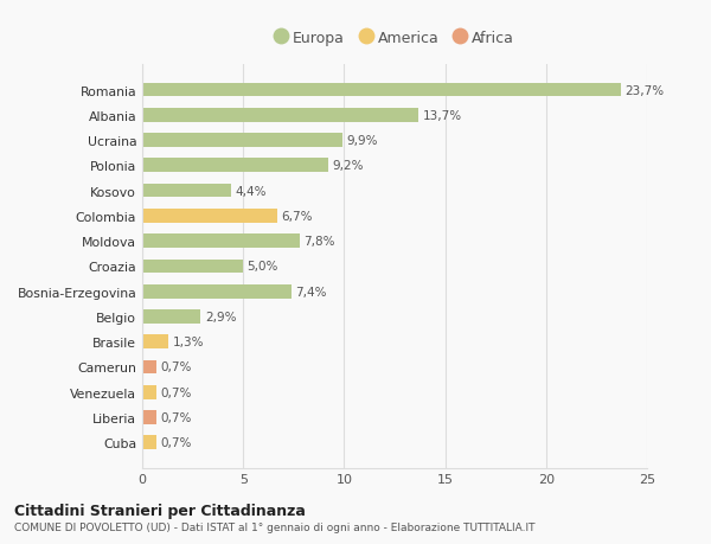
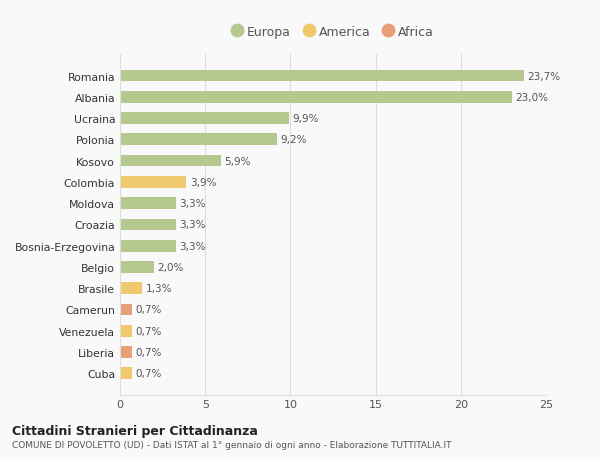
Albania: 13,7% -> 23,0%
Kosovo: 4,4% -> 5,9%
Colombia: 6,7% -> 3,9%
Moldova: 7,8% -> 3,3%
Croazia: 5,0% -> 3,3%
Bosnia-Erzegovina: 7,4% -> 3,3%
Belgio: 2,9% -> 2,0%
